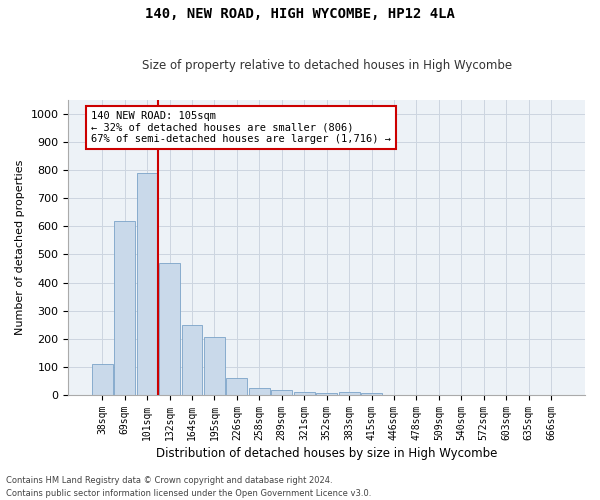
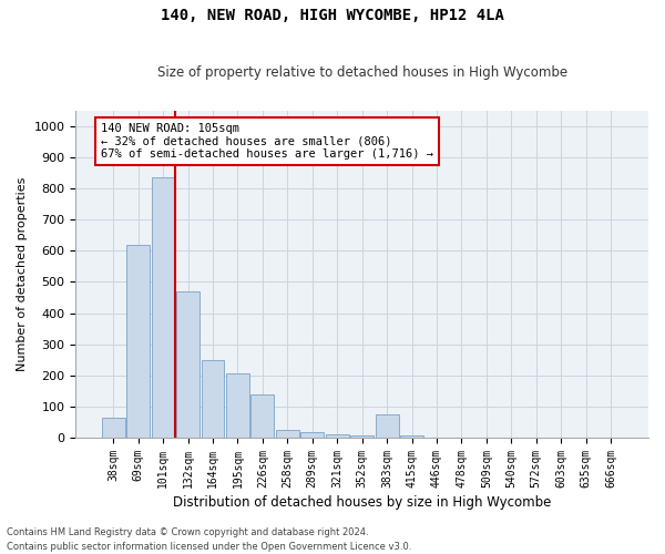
38sqm: 110 -> 65
101sqm: 790 -> 835
226sqm: 60 -> 140
383sqm: 10 -> 75
